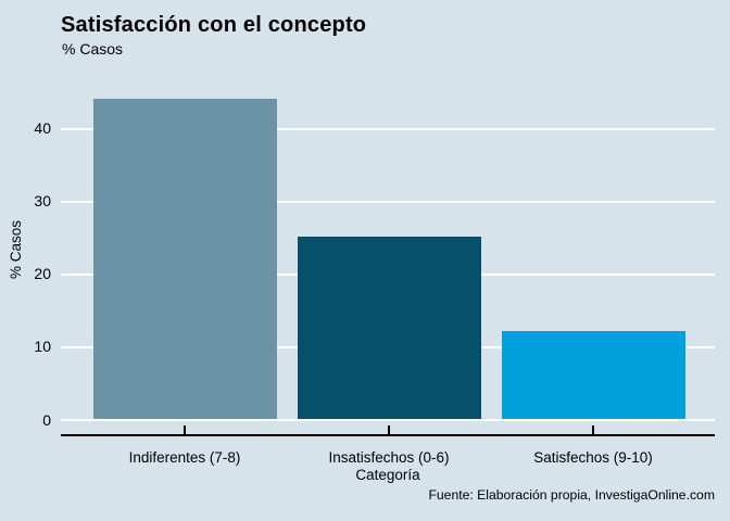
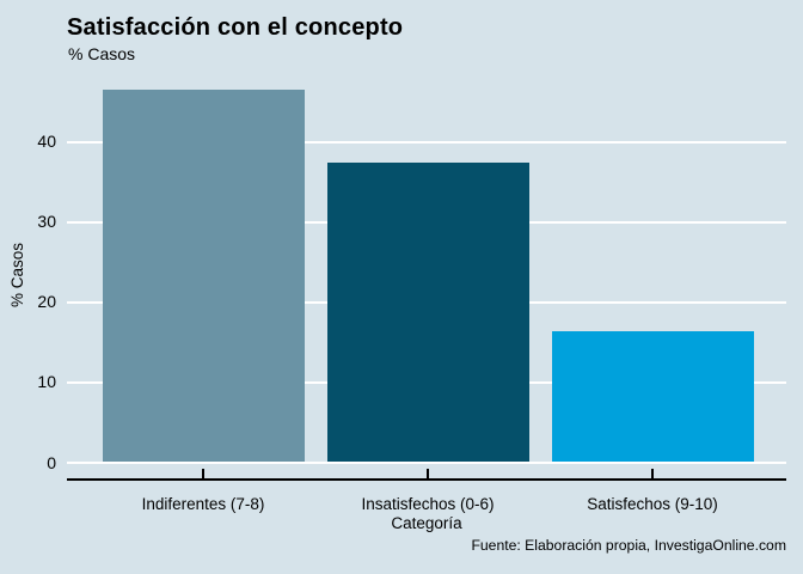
Indiferentes (7-8): 44 -> 46
Insatisfechos (0-6): 25 -> 37
Satisfechos (9-10): 12 -> 16
